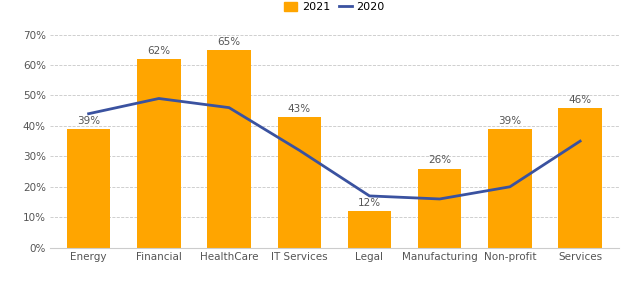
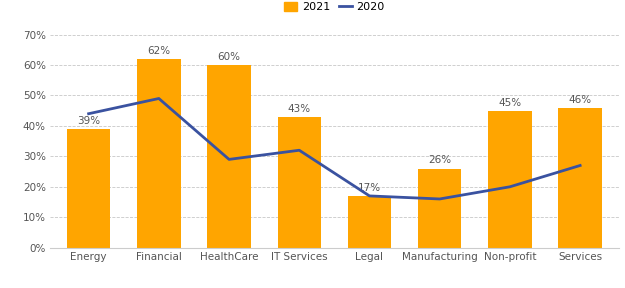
2021/HealthCare: 65% -> 60%
2020/HealthCare: 46% -> 29%
2021/Legal: 12% -> 17%
2021/Non-profit: 39% -> 45%
2020/Services: 35% -> 27%
